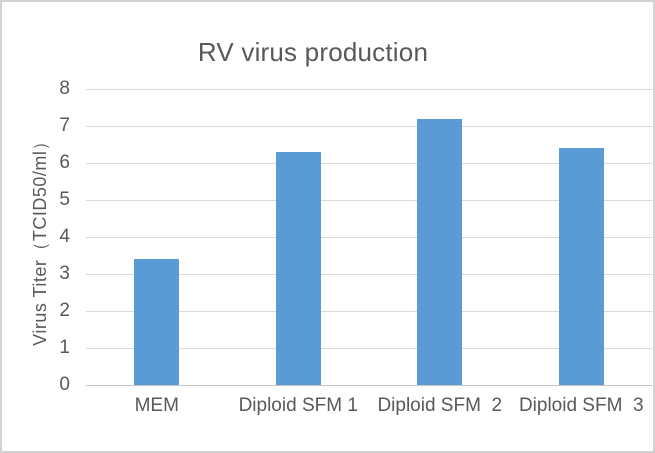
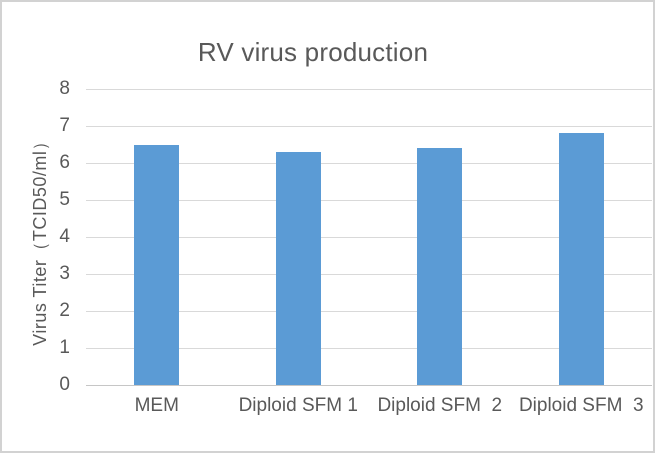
MEM: 3.4 -> 6.5
Diploid SFM 2: 7.2 -> 6.4
Diploid SFM 3: 6.4 -> 6.8
